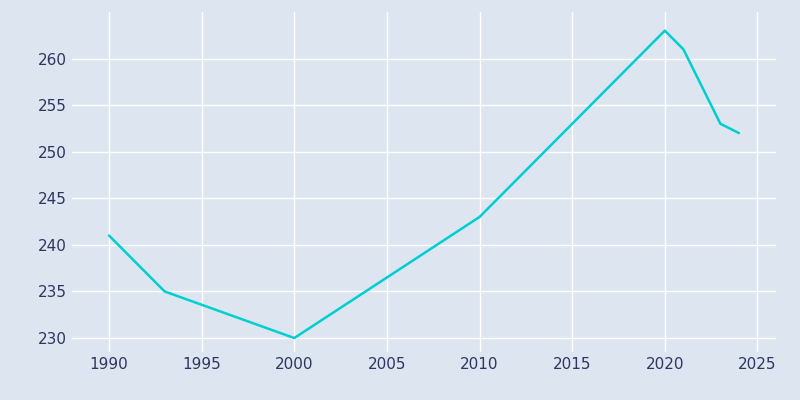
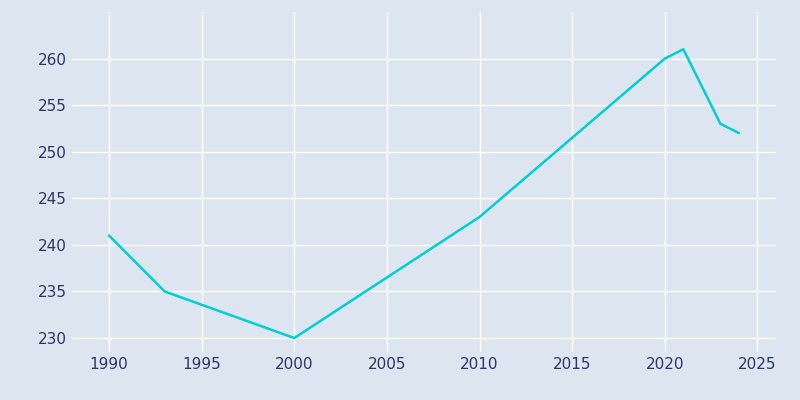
2020: 263 -> 260
